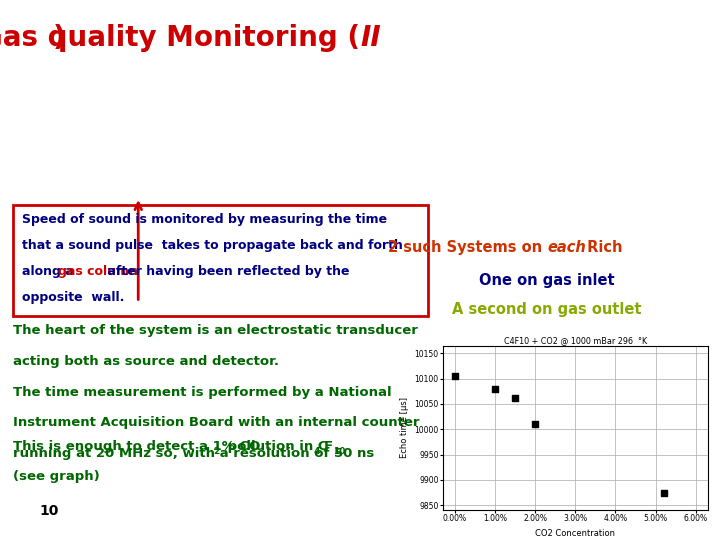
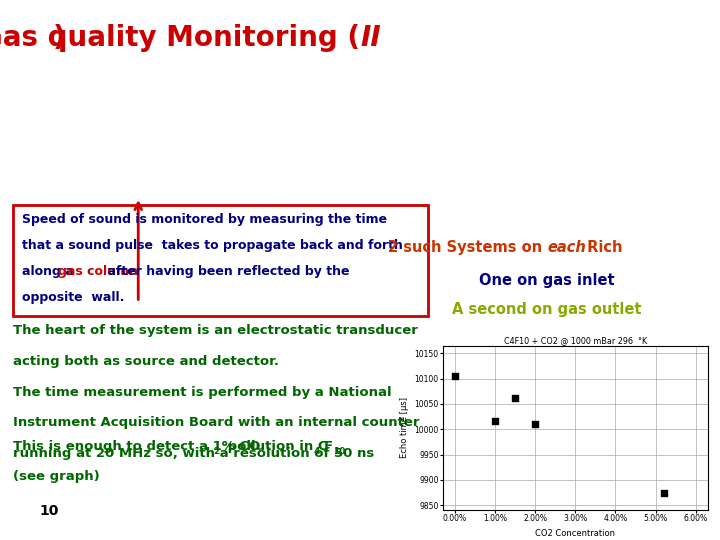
1.00%: 10080 -> 10016
